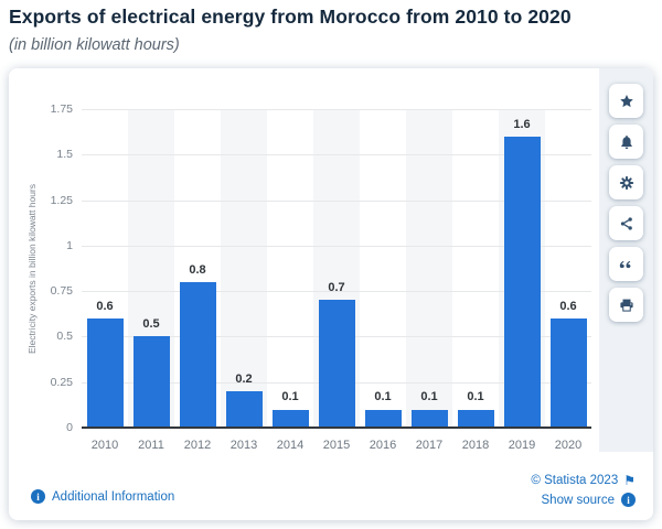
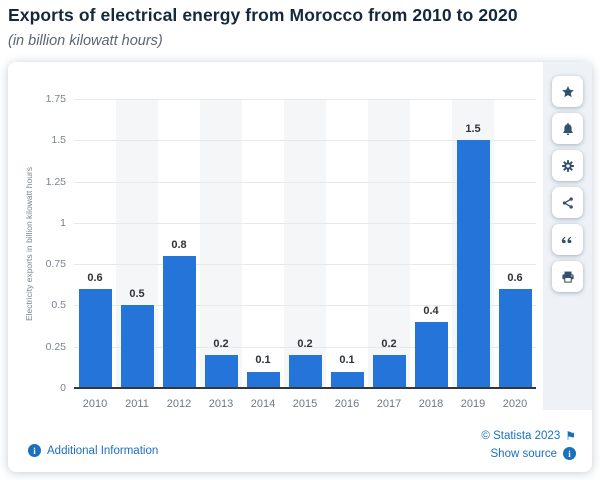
2015: 0.7 -> 0.2
2017: 0.1 -> 0.2
2018: 0.1 -> 0.4
2019: 1.6 -> 1.5
